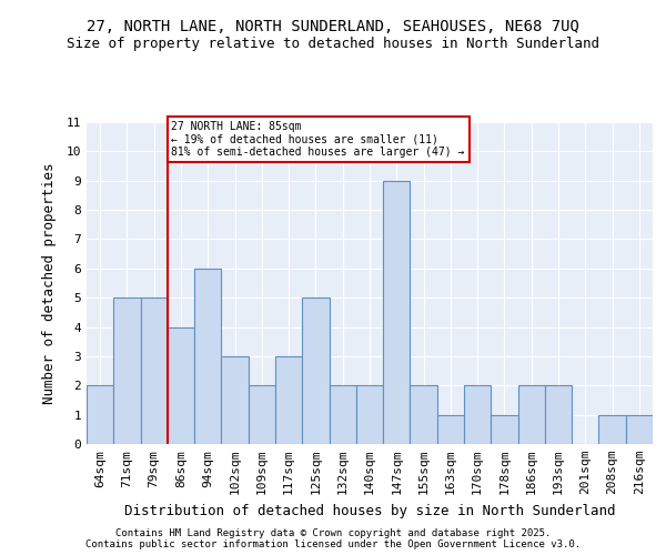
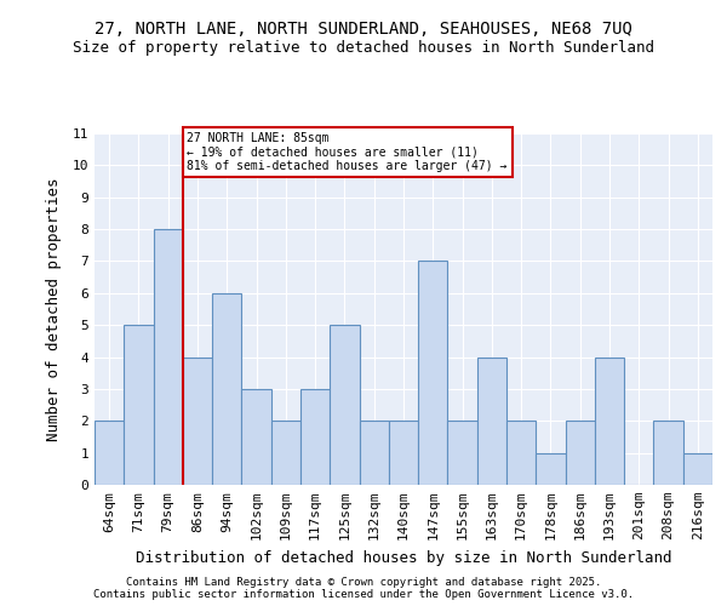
79sqm: 5 -> 8
147sqm: 9 -> 7
163sqm: 1 -> 4
193sqm: 2 -> 4
208sqm: 1 -> 2
